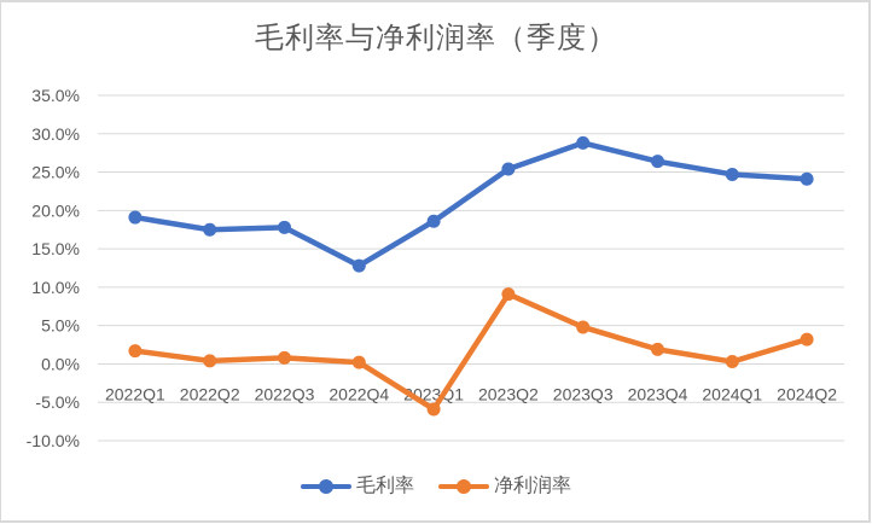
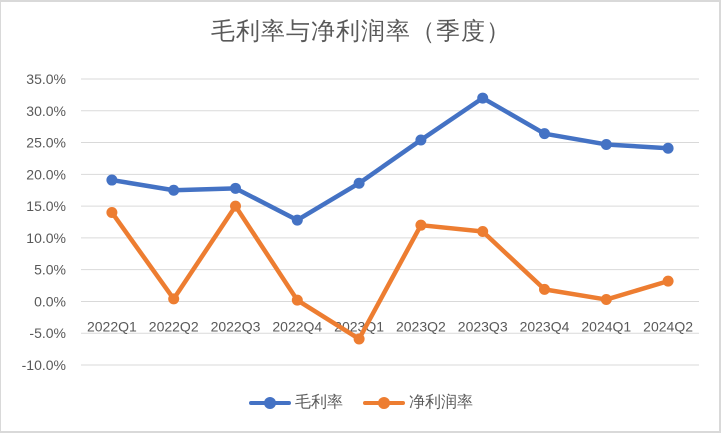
净利润率/2022Q1: 2% -> 14%
净利润率/2022Q3: 1% -> 15%
净利润率/2023Q2: 9% -> 12%
毛利率/2023Q3: 29% -> 32%
净利润率/2023Q3: 5% -> 11%
